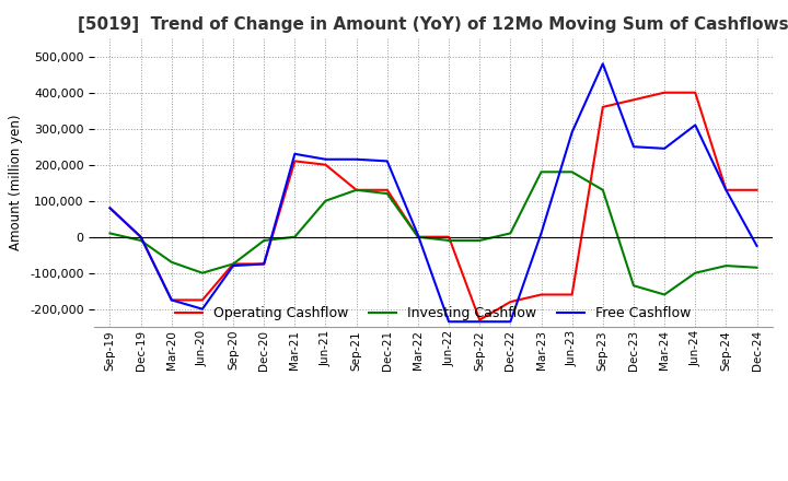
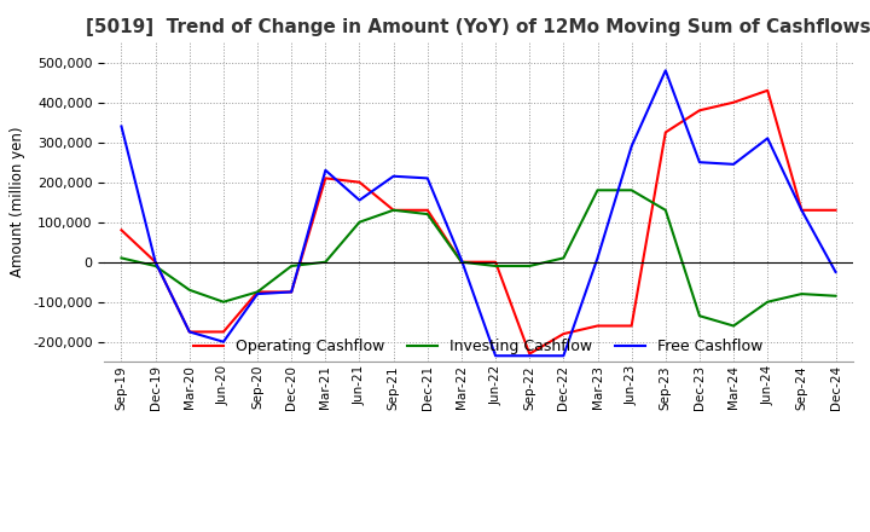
Free Cashflow/Sep-19: 80,000 -> 340,000
Free Cashflow/Jun-21: 215,000 -> 155,000
Operating Cashflow/Sep-23: 360,000 -> 325,000
Operating Cashflow/Jun-24: 400,000 -> 430,000
